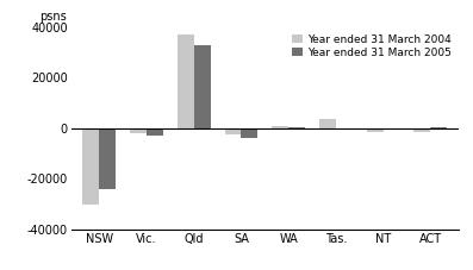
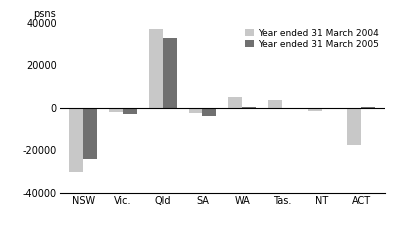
Year ended 31 March 2004/WA: 1000 -> 5000
Year ended 31 March 2004/ACT: -1500 -> -17500
